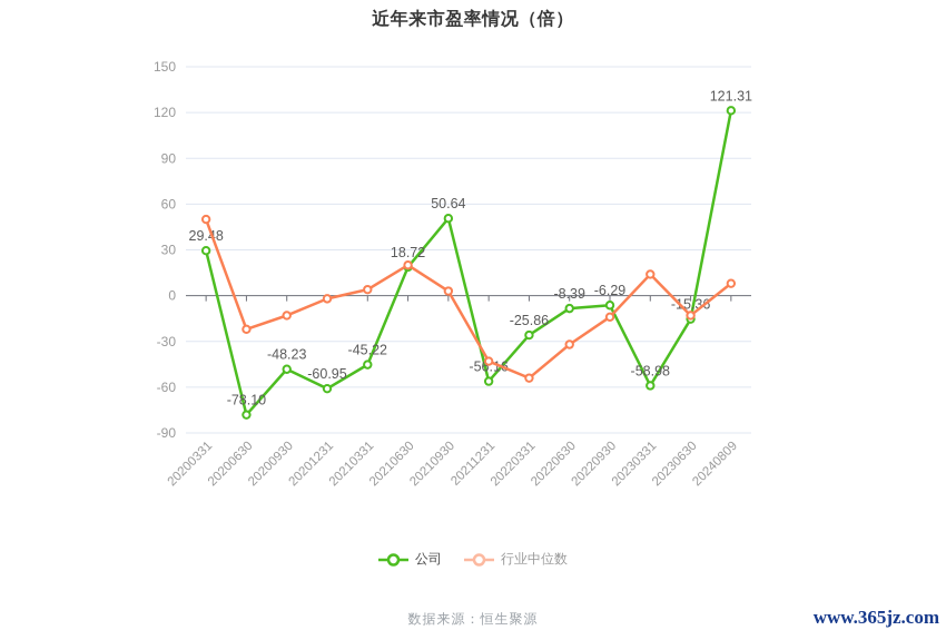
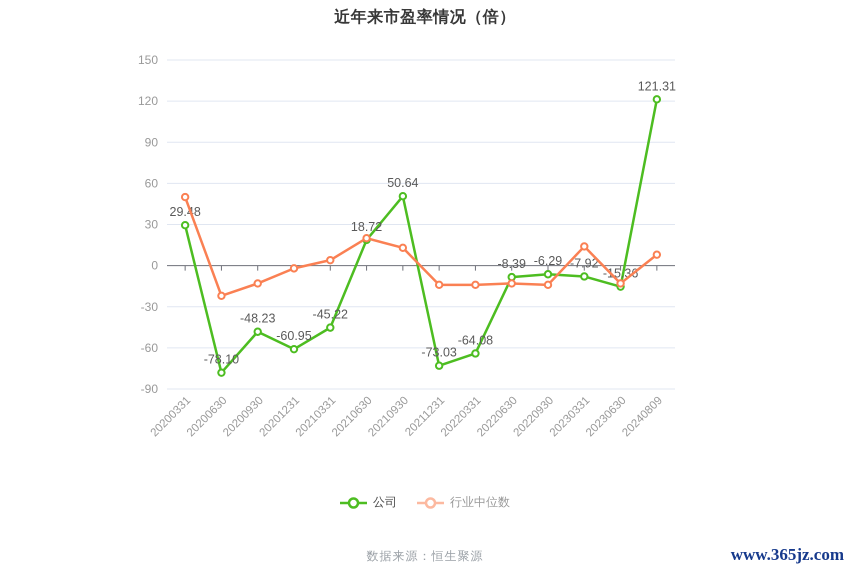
行业中位数/20210930: 3 -> 13
公司/20211231: -56.16 -> -73.03
行业中位数/20211231: -43 -> -14
公司/20220331: -25.86 -> -64.08
行业中位数/20220331: -54 -> -14
行业中位数/20220630: -32 -> -13
公司/20230331: -58.98 -> -7.92
